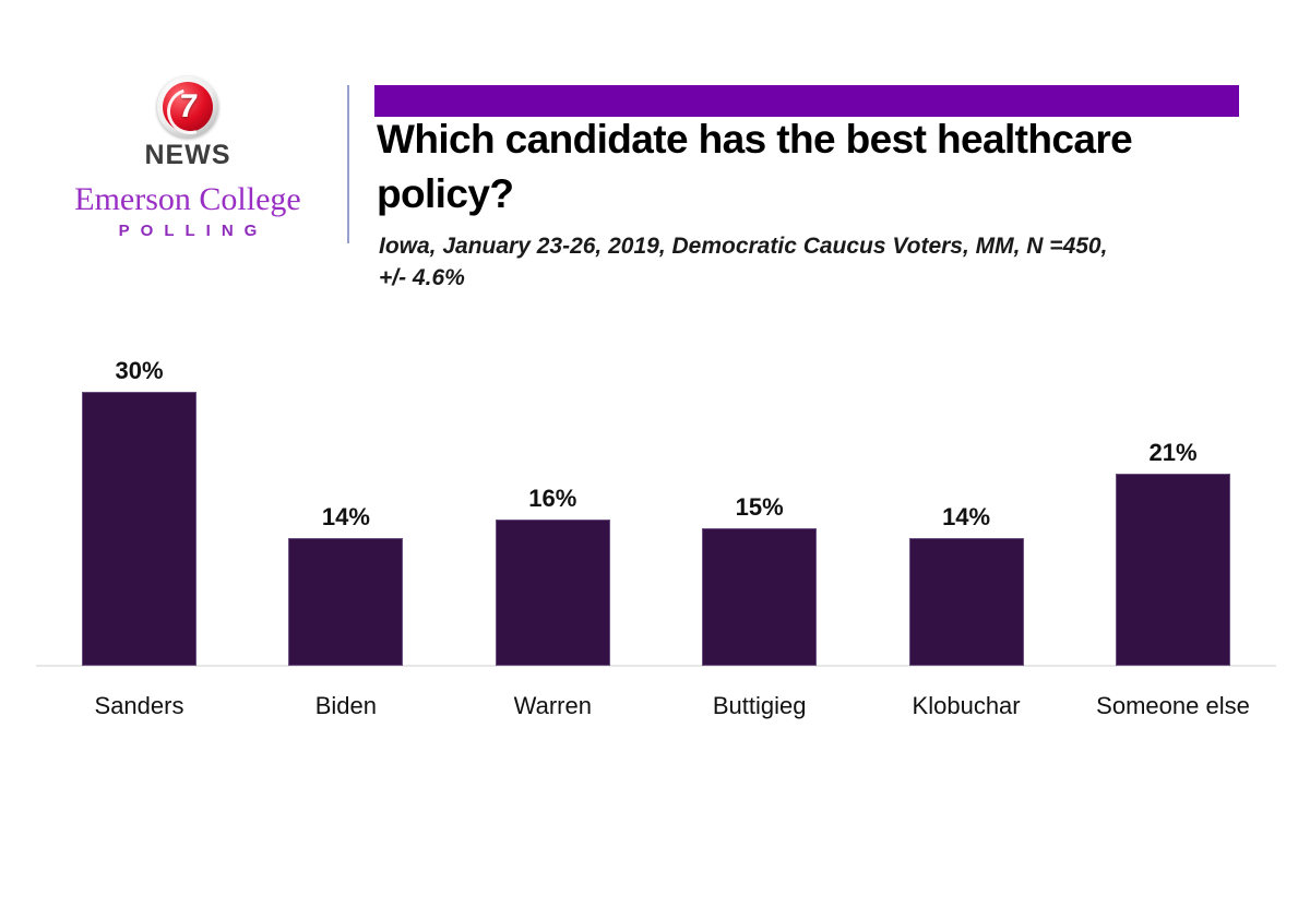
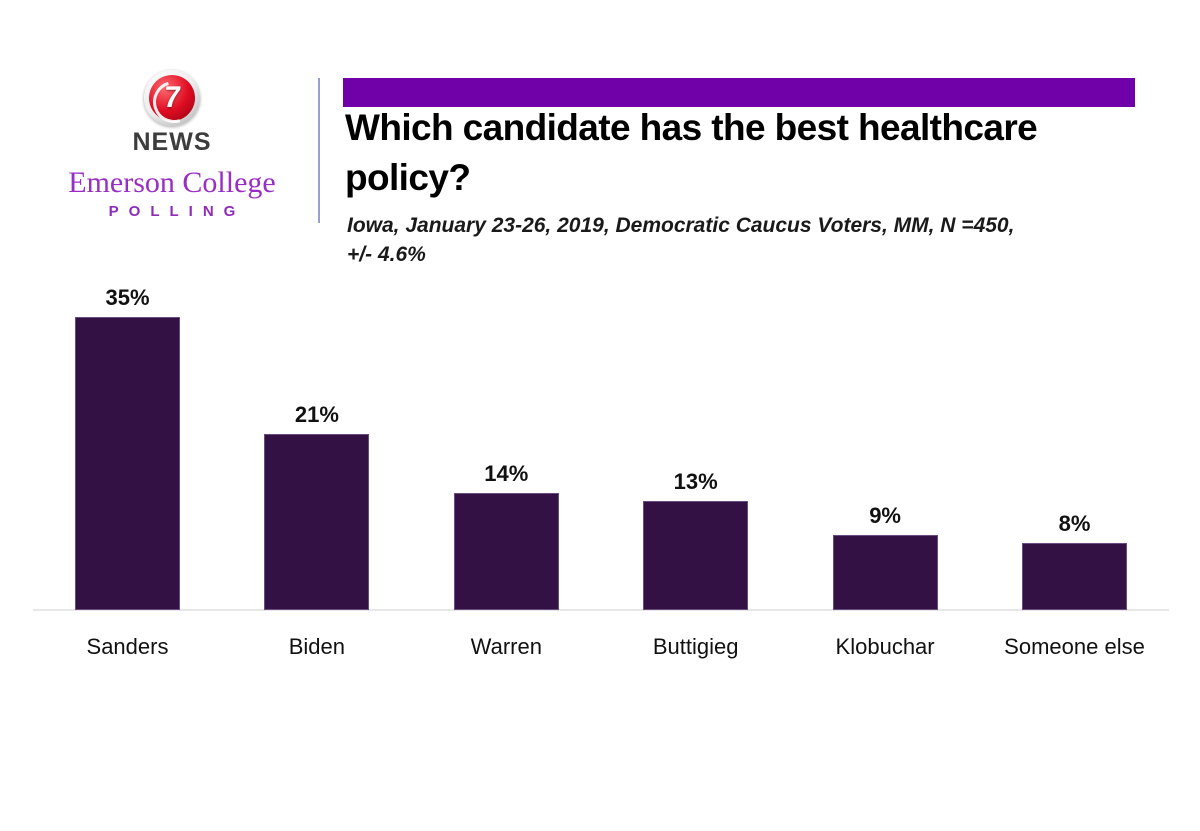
Sanders: 30% -> 35%
Biden: 14% -> 21%
Warren: 16% -> 14%
Buttigieg: 15% -> 13%
Klobuchar: 14% -> 9%
Someone else: 21% -> 8%
